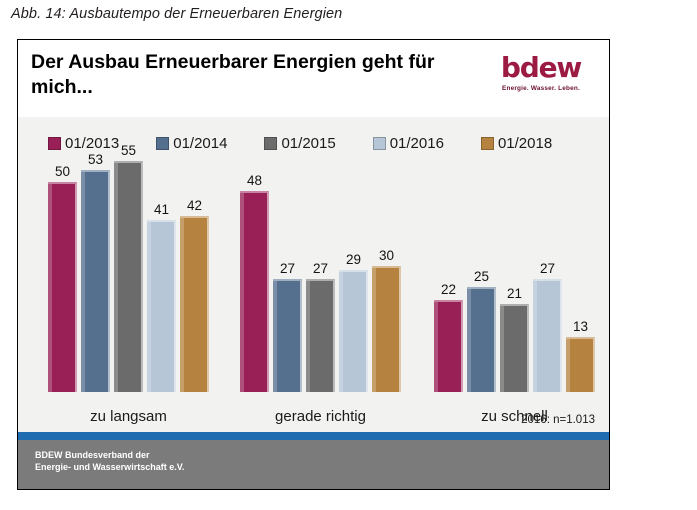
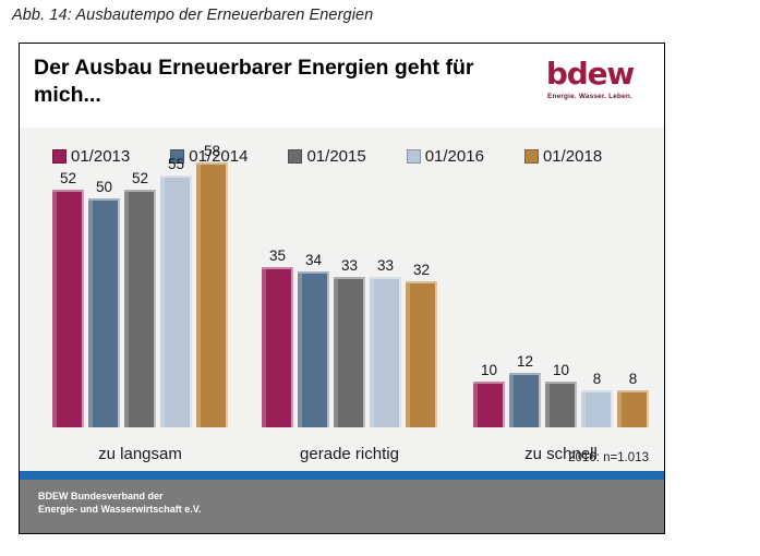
01/2013/zu langsam: 50 -> 52
01/2014/zu langsam: 53 -> 50
01/2015/zu langsam: 55 -> 52
01/2016/zu langsam: 41 -> 55
01/2018/zu langsam: 42 -> 58
01/2013/gerade richtig: 48 -> 35
01/2014/gerade richtig: 27 -> 34
01/2015/gerade richtig: 27 -> 33
01/2016/gerade richtig: 29 -> 33
01/2018/gerade richtig: 30 -> 32
01/2013/zu schnell: 22 -> 10
01/2014/zu schnell: 25 -> 12
01/2015/zu schnell: 21 -> 10
01/2016/zu schnell: 27 -> 8
01/2018/zu schnell: 13 -> 8
